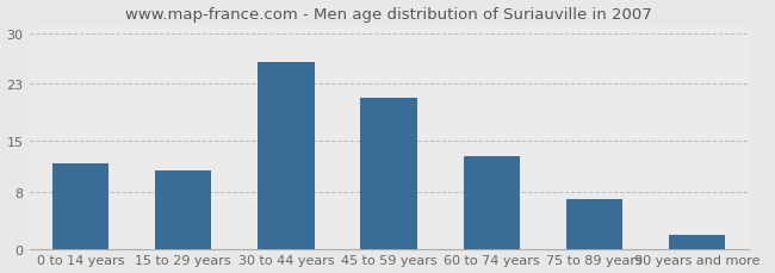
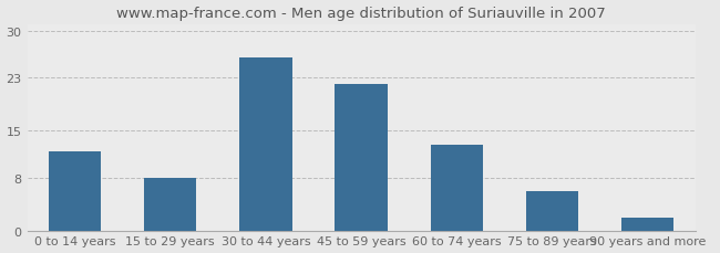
15 to 29 years: 11 -> 8
45 to 59 years: 21 -> 22
75 to 89 years: 7 -> 6
